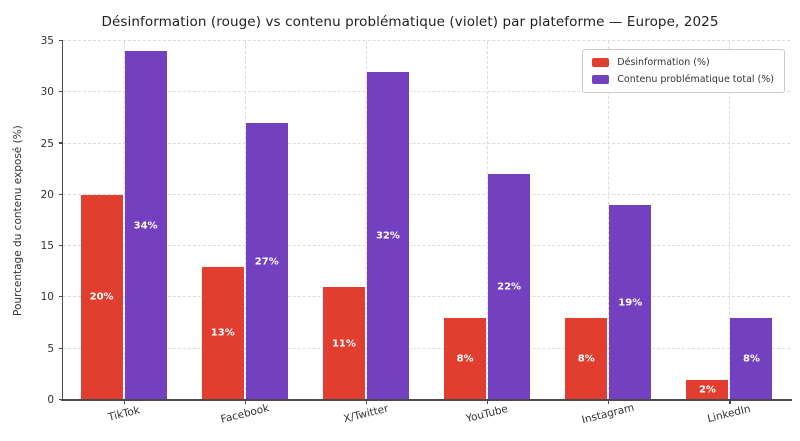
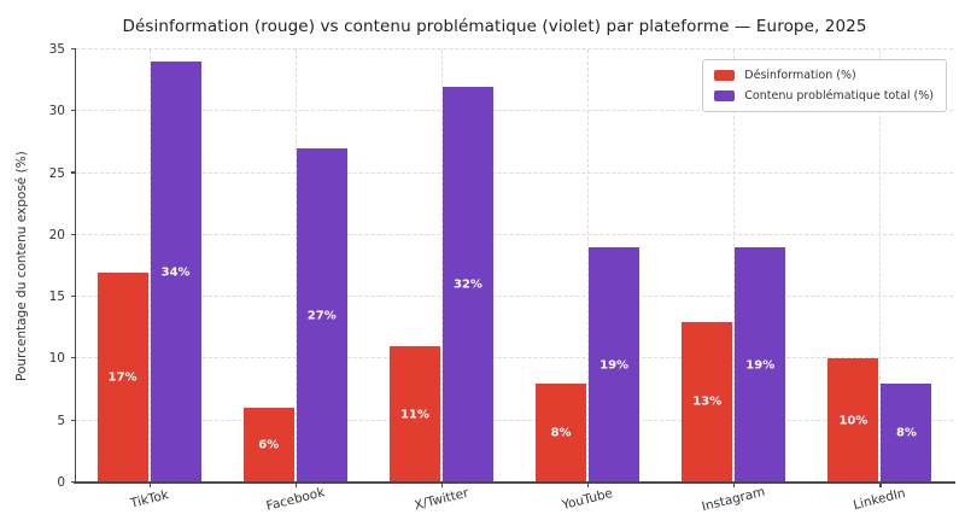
Désinformation (%)/TikTok: 20% -> 17%
Désinformation (%)/Facebook: 13% -> 6%
Contenu problématique total (%)/YouTube: 22% -> 19%
Désinformation (%)/Instagram: 8% -> 13%
Désinformation (%)/LinkedIn: 2% -> 10%
